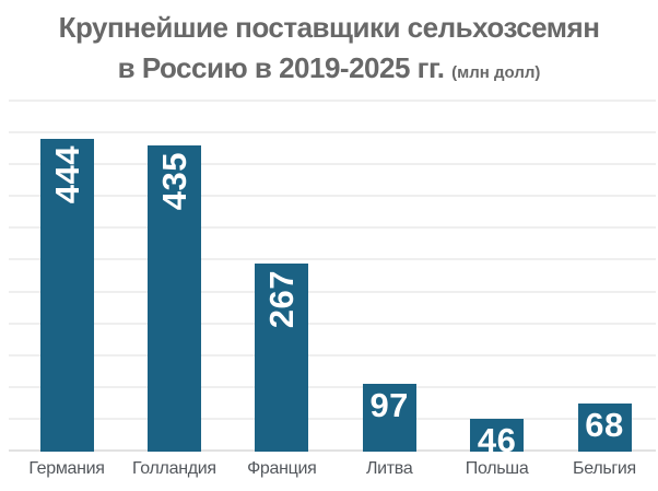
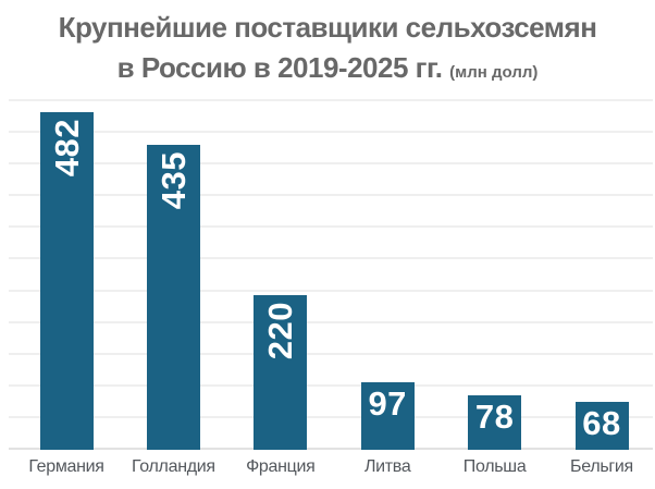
Германия: 444 -> 482
Франция: 267 -> 220
Польша: 46 -> 78
